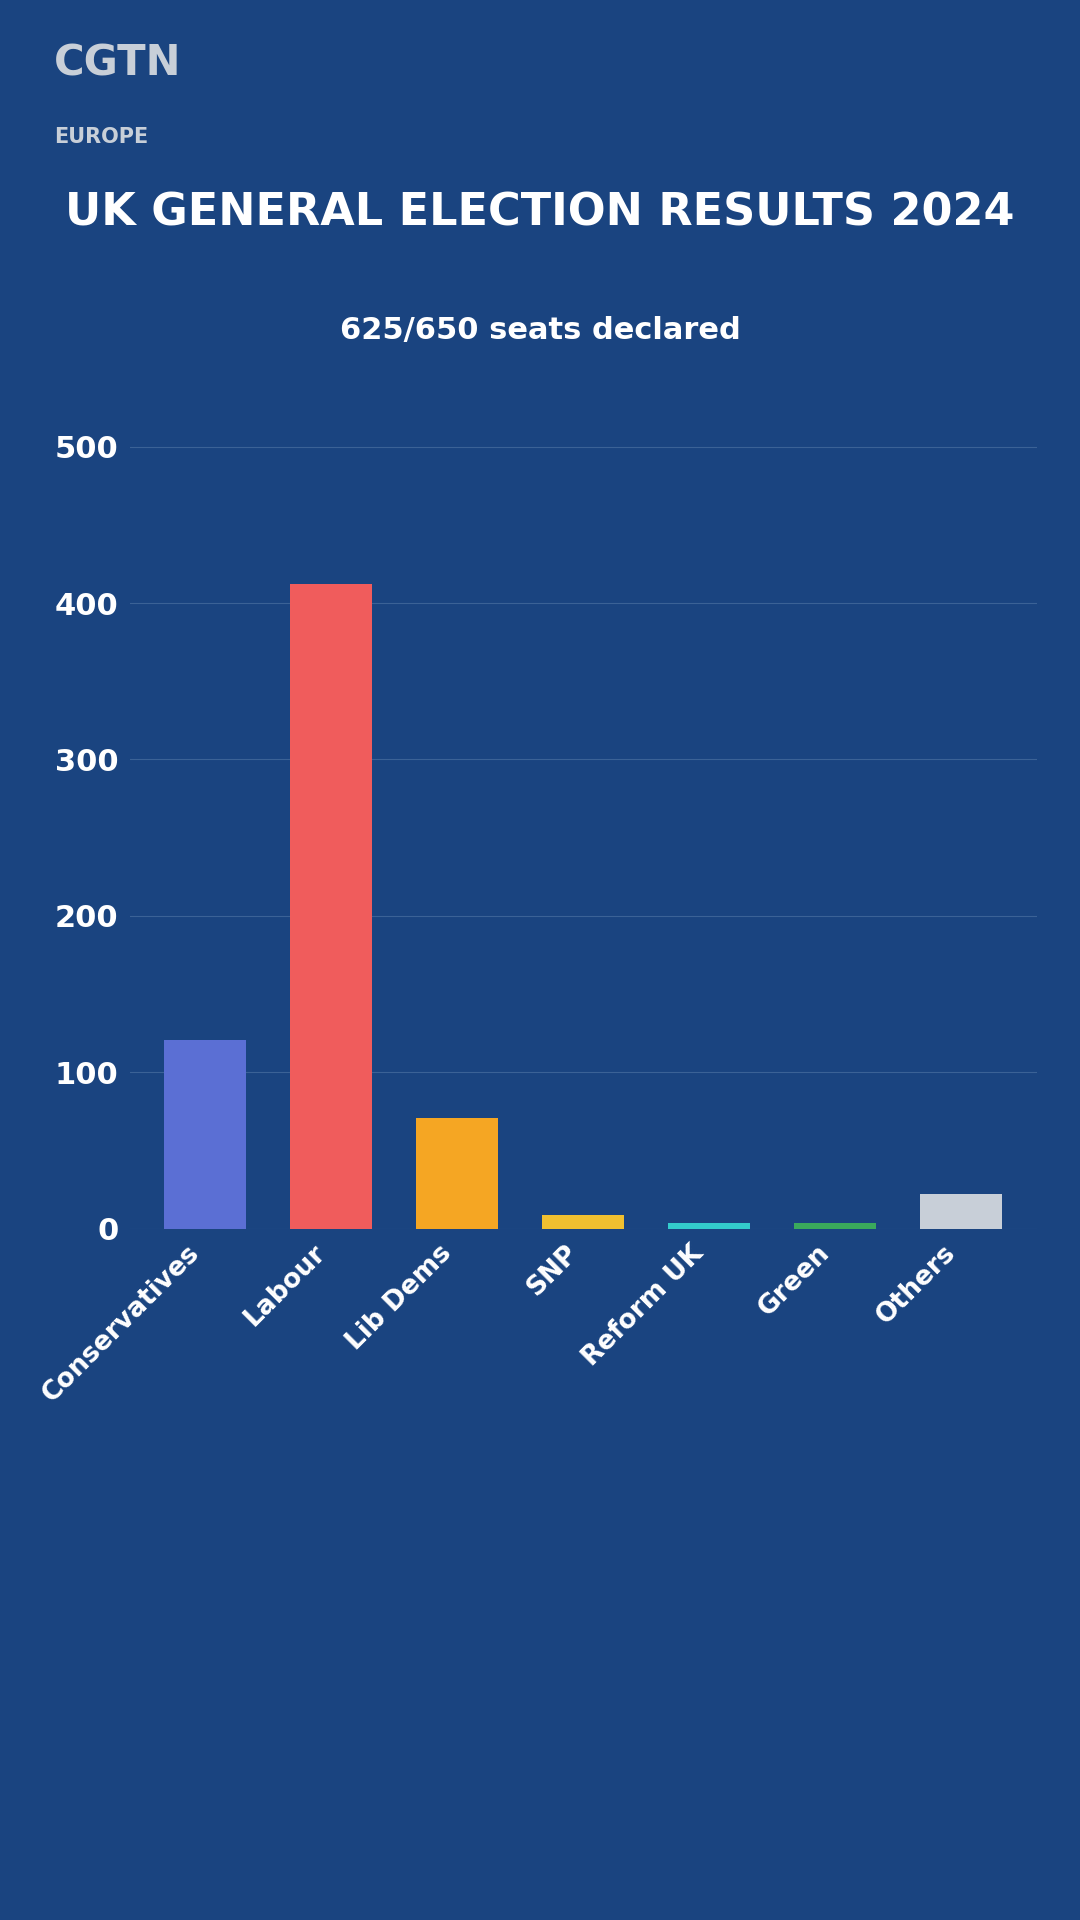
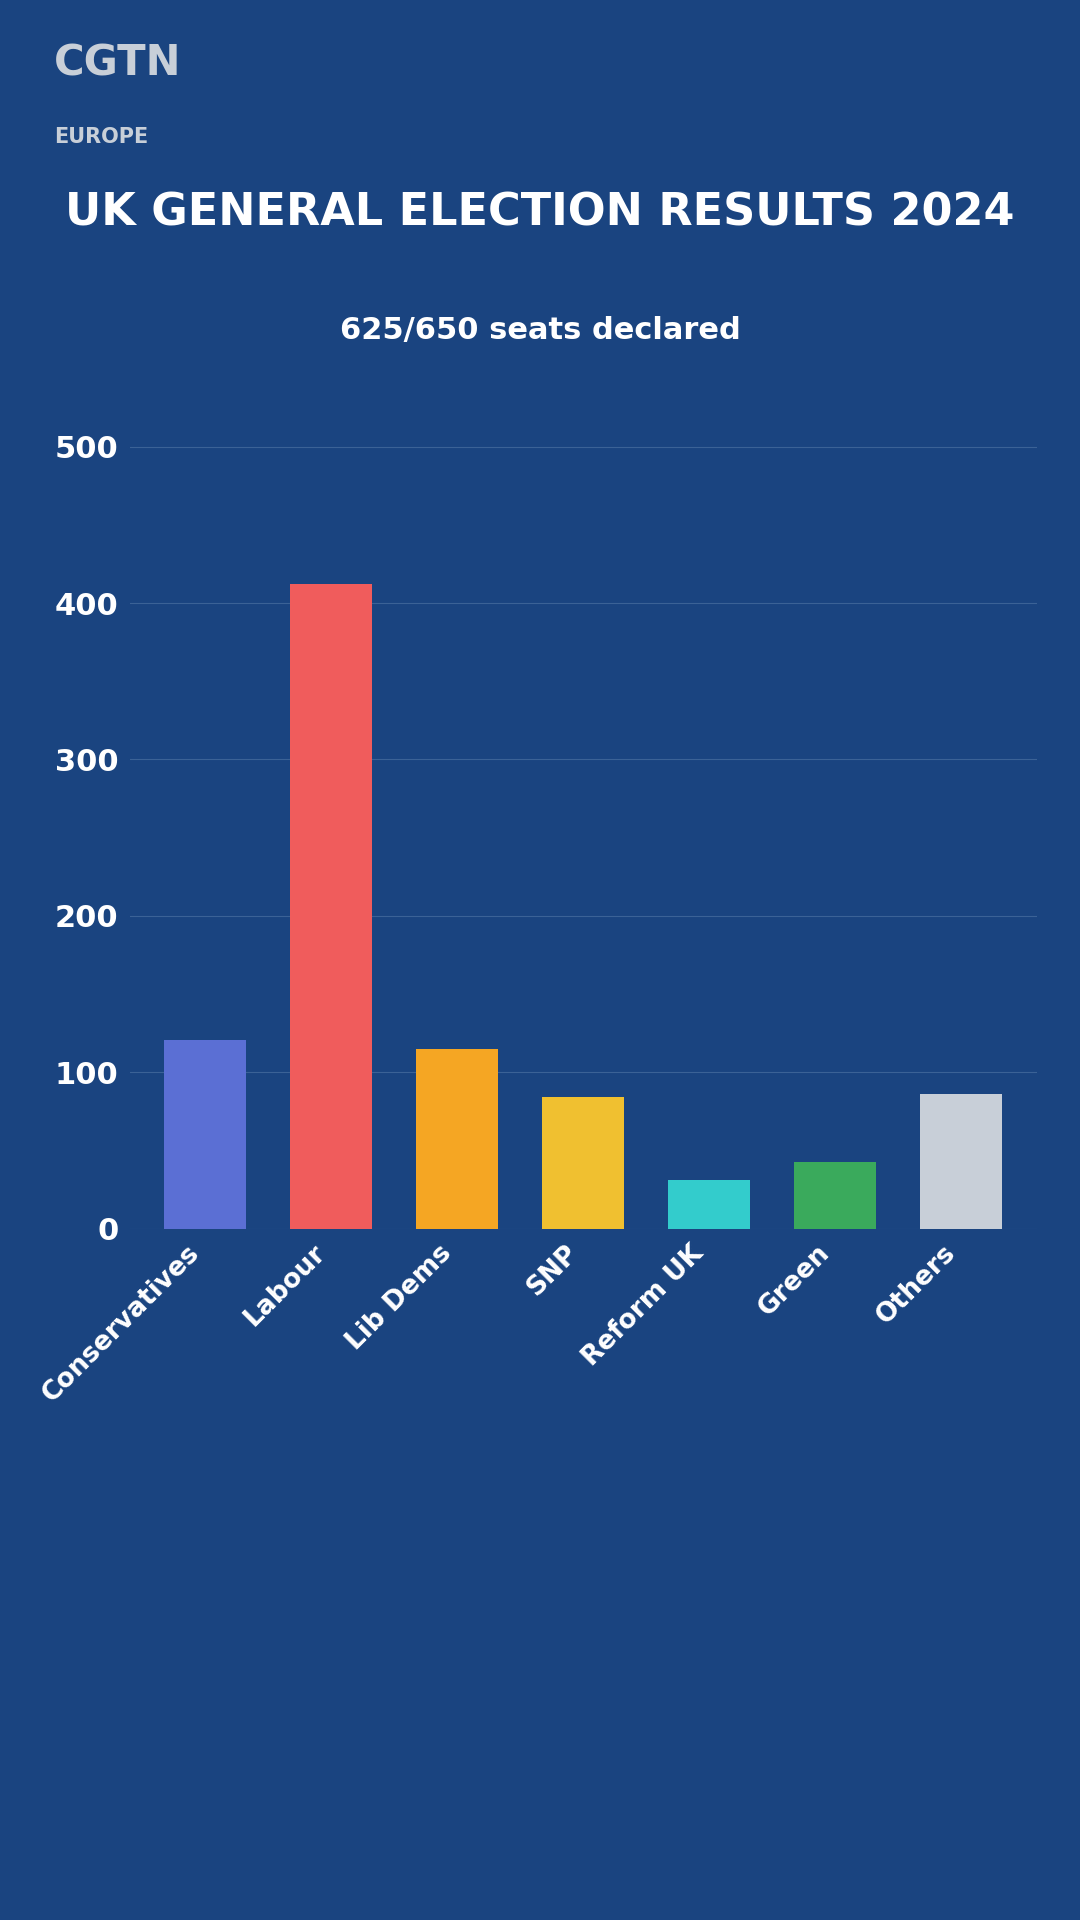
Lib Dems: 71 -> 115
SNP: 9 -> 84
Reform UK: 4 -> 31
Green: 4 -> 43
Others: 22 -> 86
